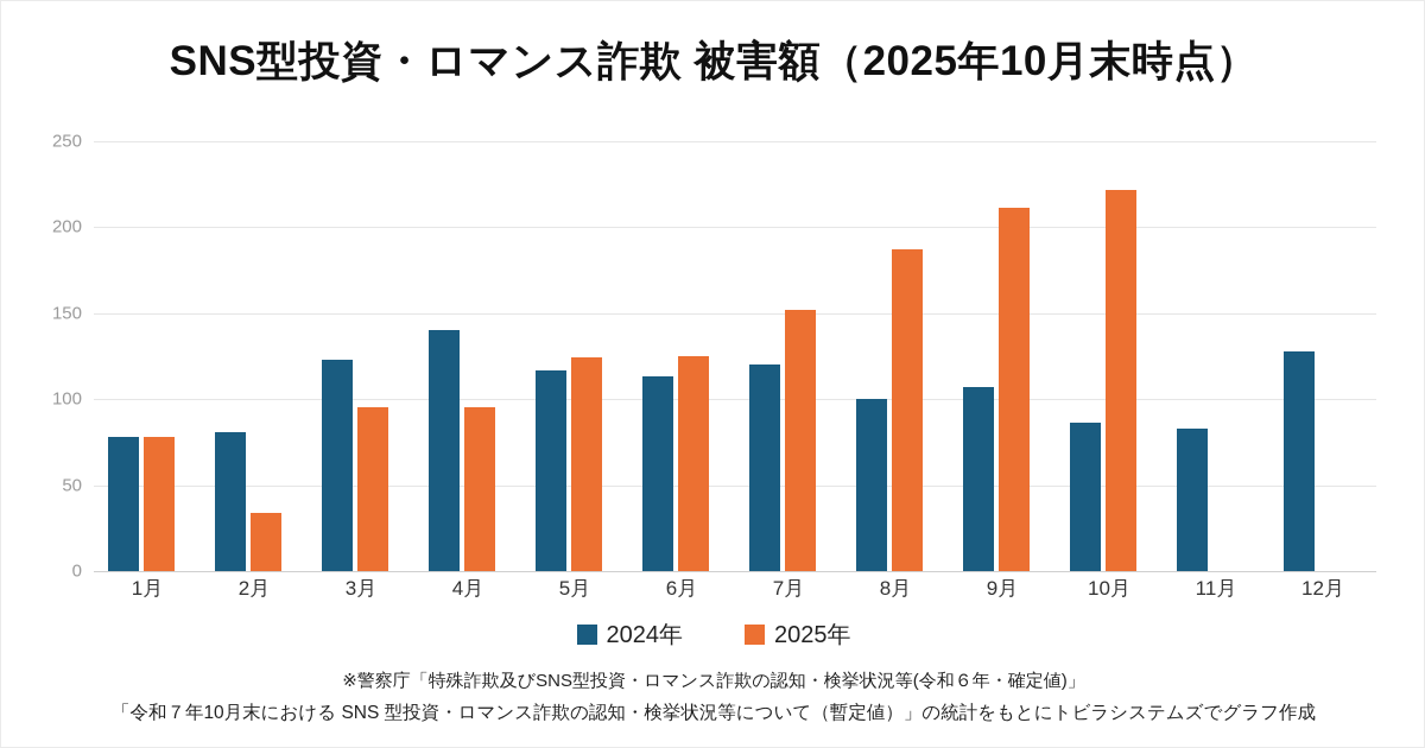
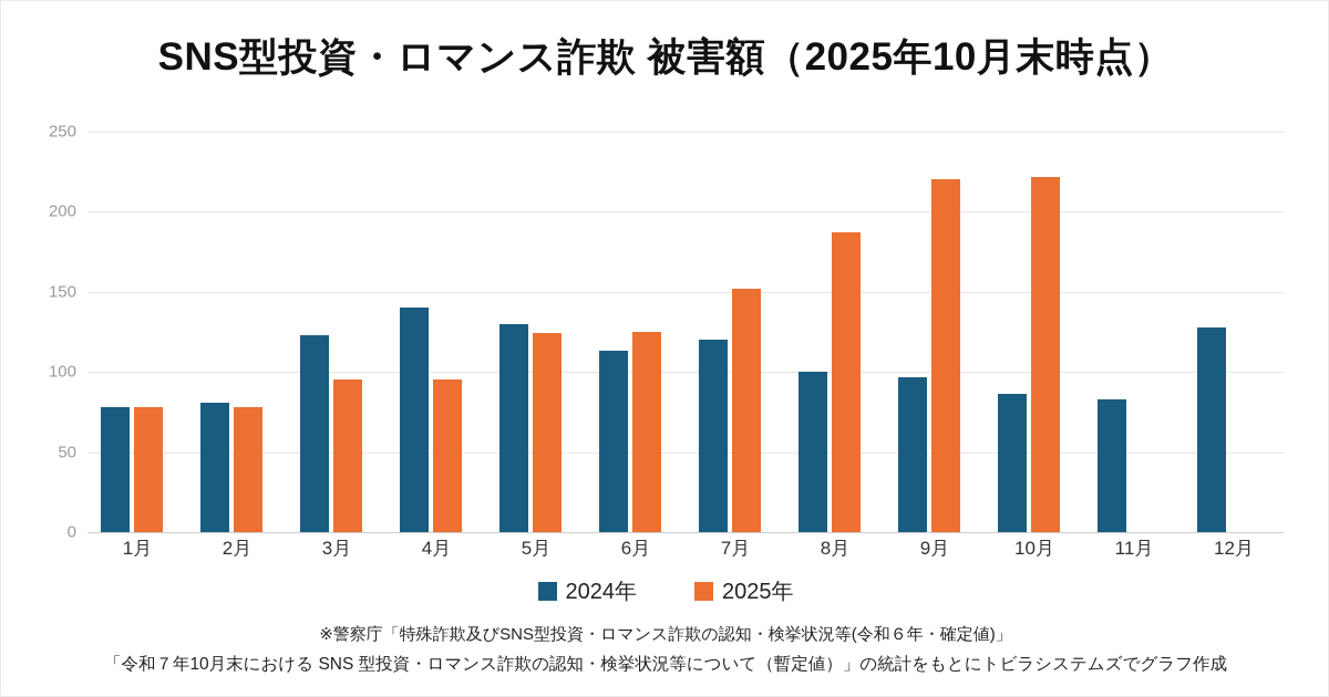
2025年/2月: 34 -> 78
2024年/5月: 117 -> 130
2024年/9月: 107 -> 97
2025年/9月: 211 -> 220
